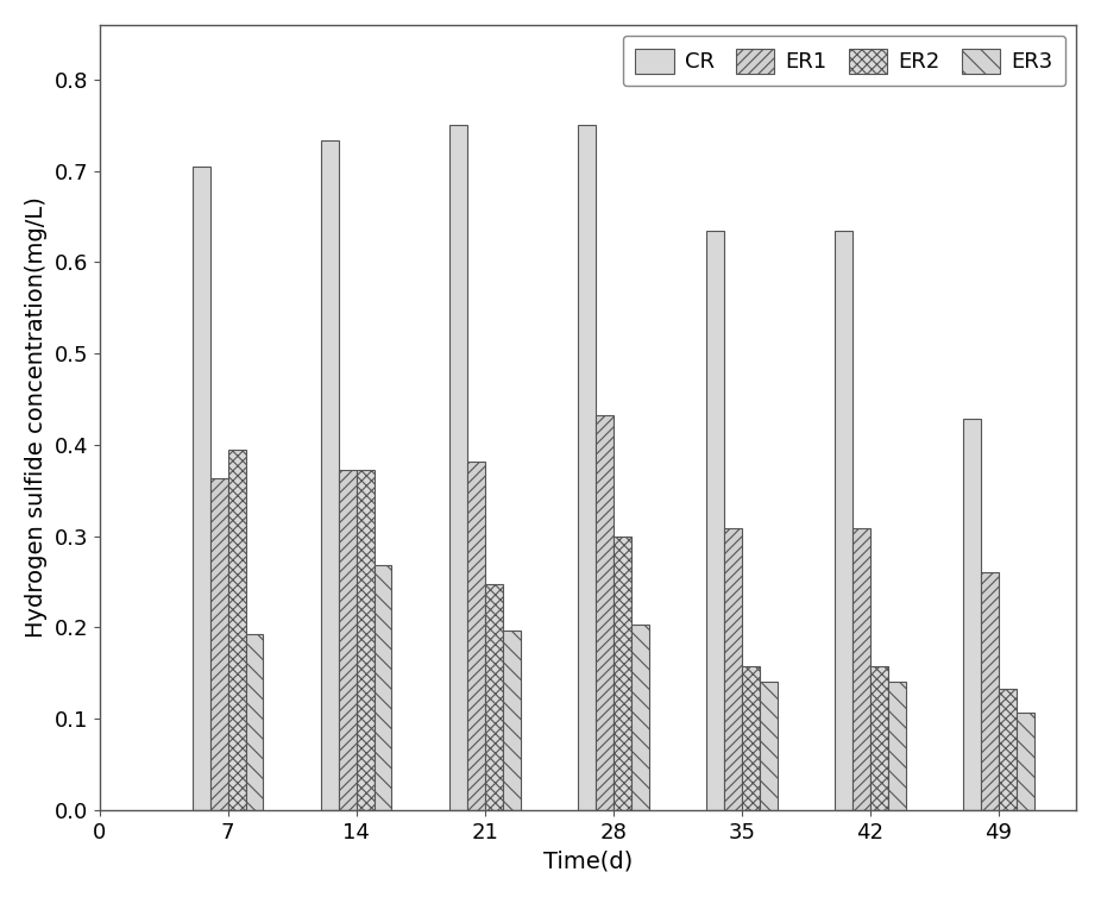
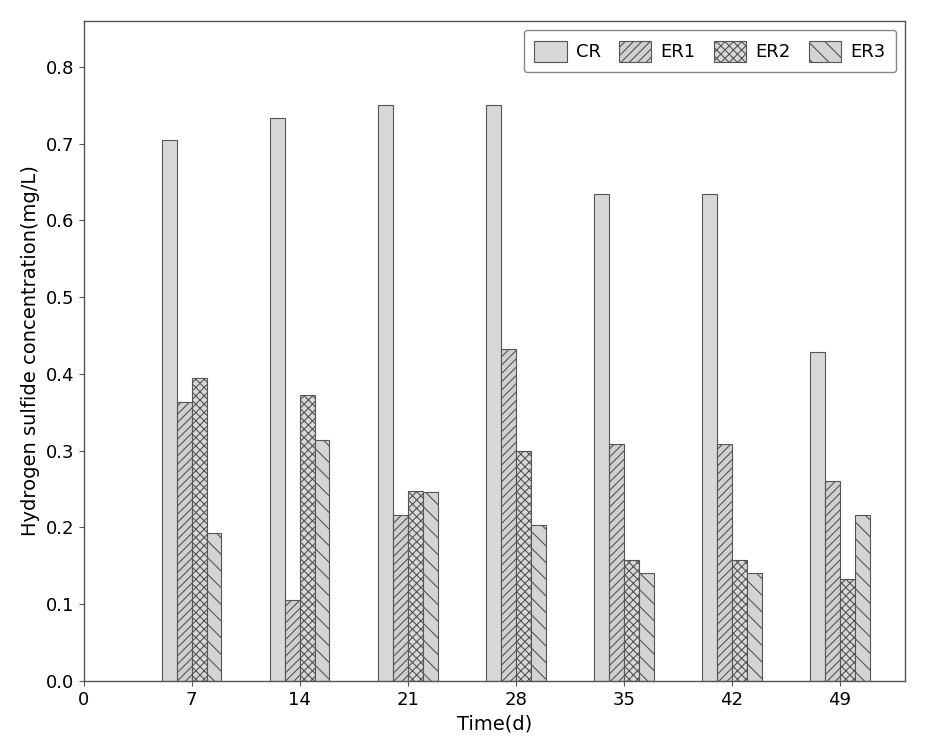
ER1/14: 0.373 -> 0.106
ER3/14: 0.268 -> 0.314
ER1/21: 0.381 -> 0.216
ER3/21: 0.197 -> 0.246
ER3/49: 0.107 -> 0.216
